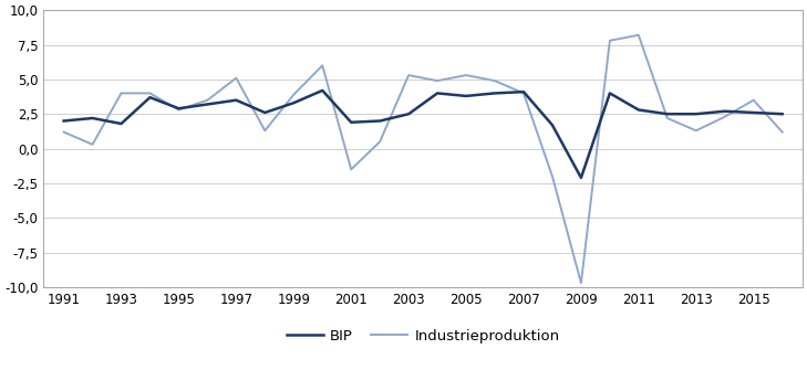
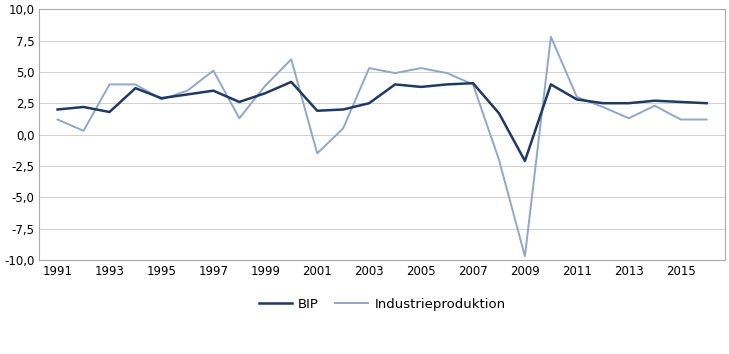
Industrieproduktion/2011: 8,2 -> 3,0
Industrieproduktion/2015: 3,5 -> 1,2
